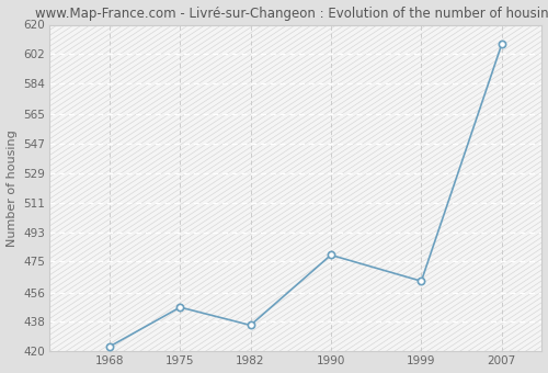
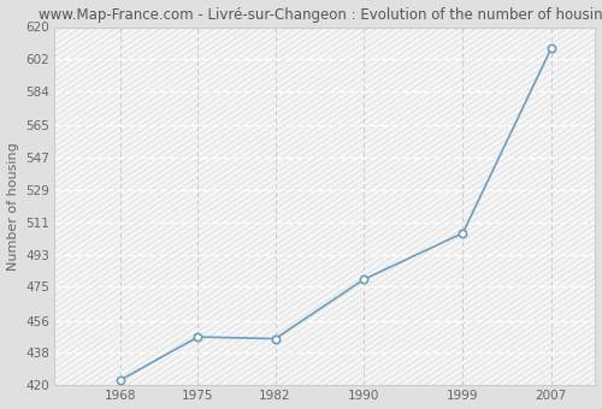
1982: 436 -> 446
1999: 463 -> 505
